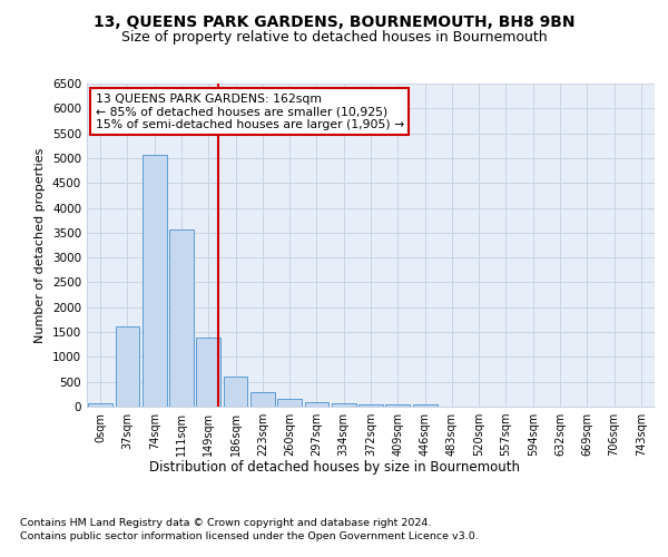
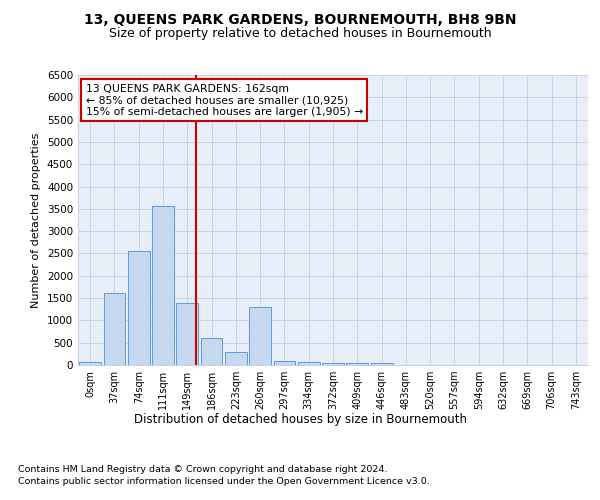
74sqm: 5080 -> 2550
260sqm: 150 -> 1300
